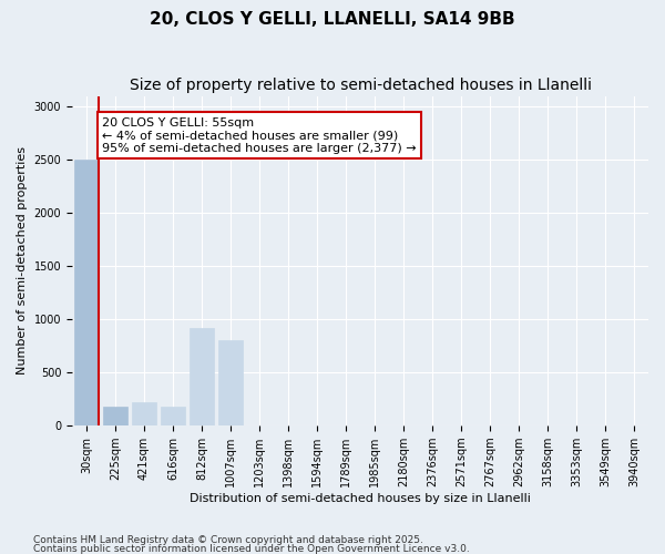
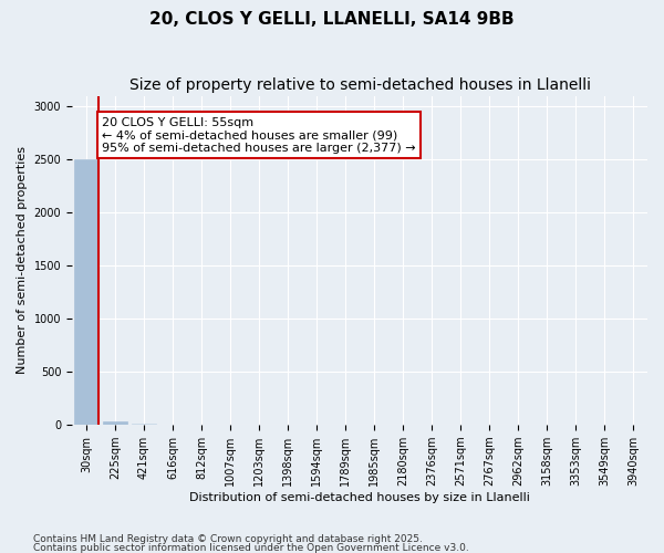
225sqm: 180 -> 30
421sqm: 220 -> 10
616sqm: 180 -> 0
812sqm: 920 -> 0
1007sqm: 800 -> 0
